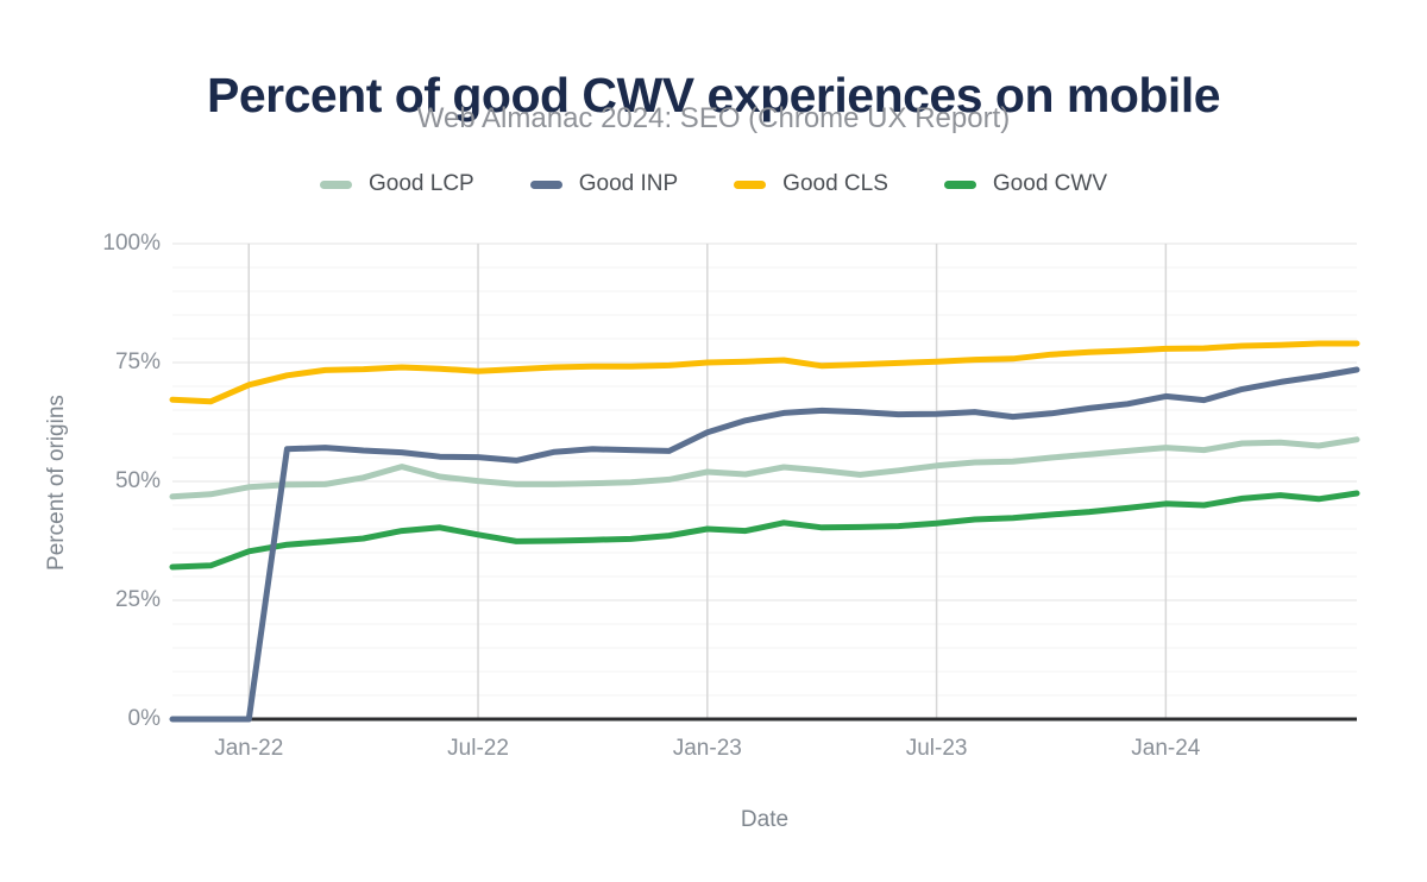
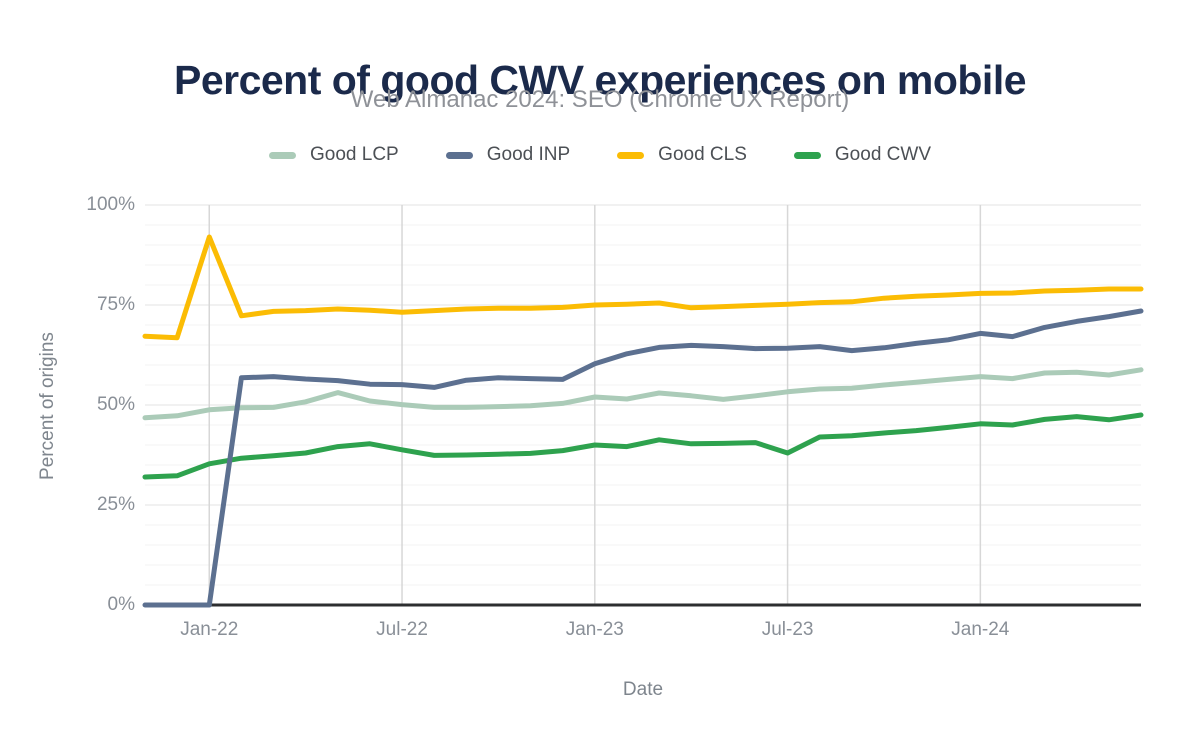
Good CLS/Jan-22: 70% -> 92%
Good CWV/Jul-23: 41% -> 38%
